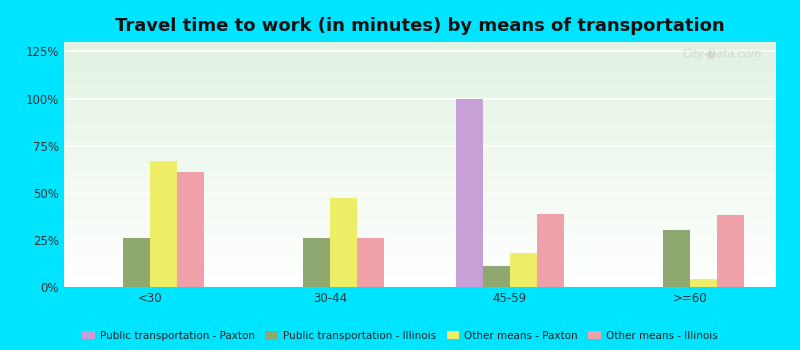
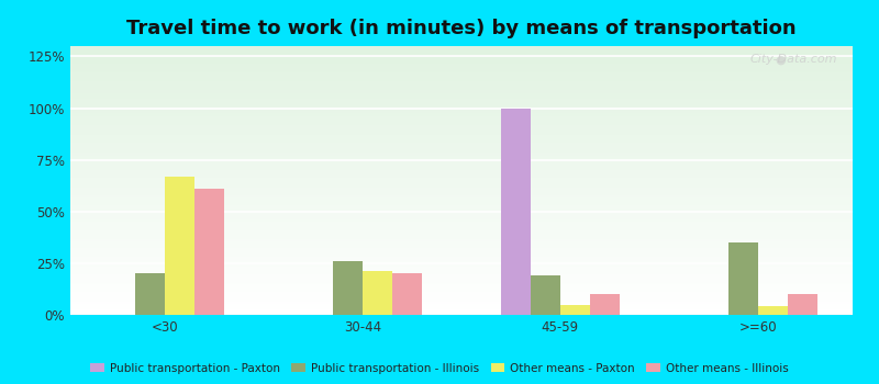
Public transportation - Illinois/<30: 26% -> 20%
Other means - Paxton/30-44: 47% -> 21%
Other means - Illinois/30-44: 26% -> 20%
Public transportation - Illinois/45-59: 11% -> 19%
Other means - Paxton/45-59: 18% -> 5%
Other means - Illinois/45-59: 39% -> 10%
Public transportation - Illinois/>=60: 30% -> 35%
Other means - Illinois/>=60: 38% -> 10%
